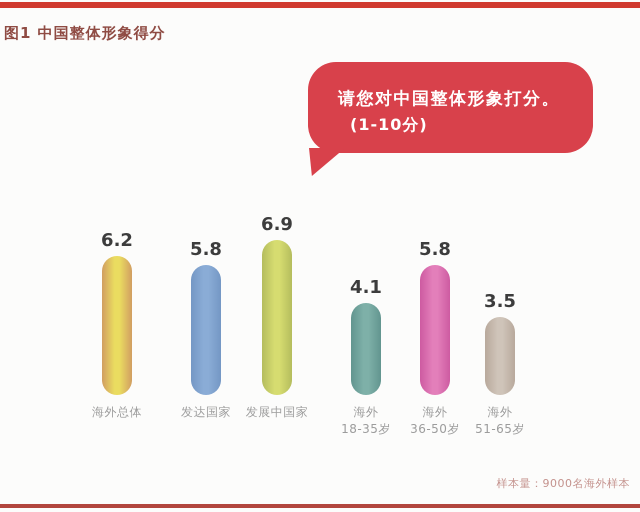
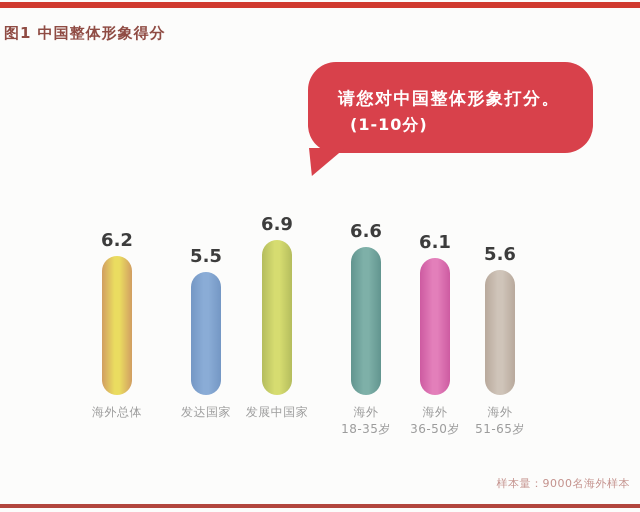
发达国家: 5.8 -> 5.5
海外 18-35岁: 4.1 -> 6.6
海外 36-50岁: 5.8 -> 6.1
海外 51-65岁: 3.5 -> 5.6
